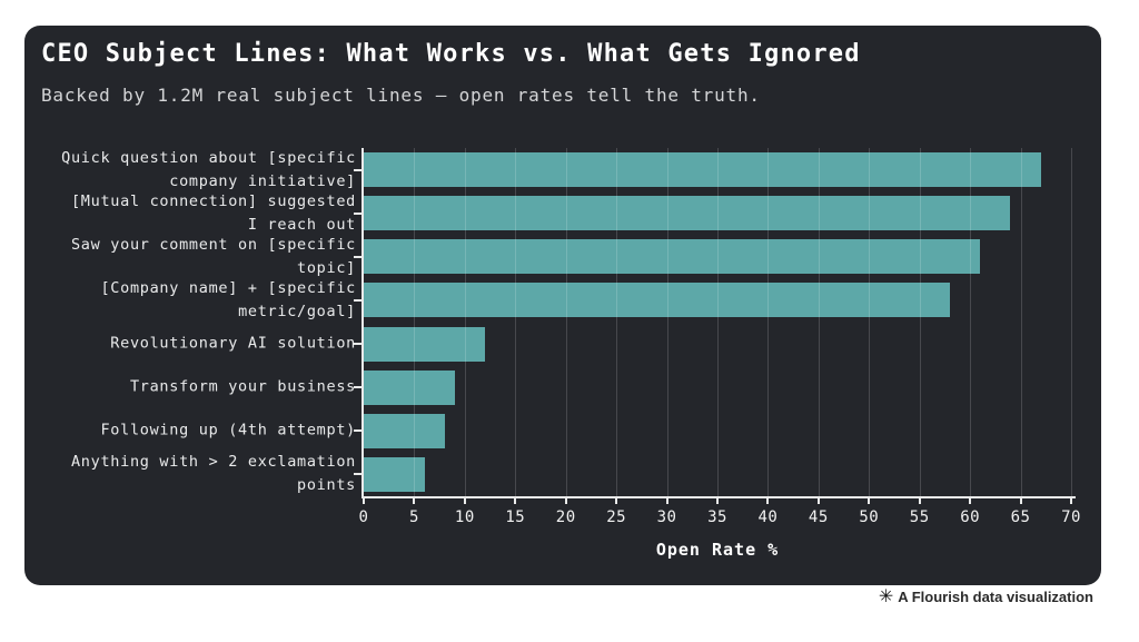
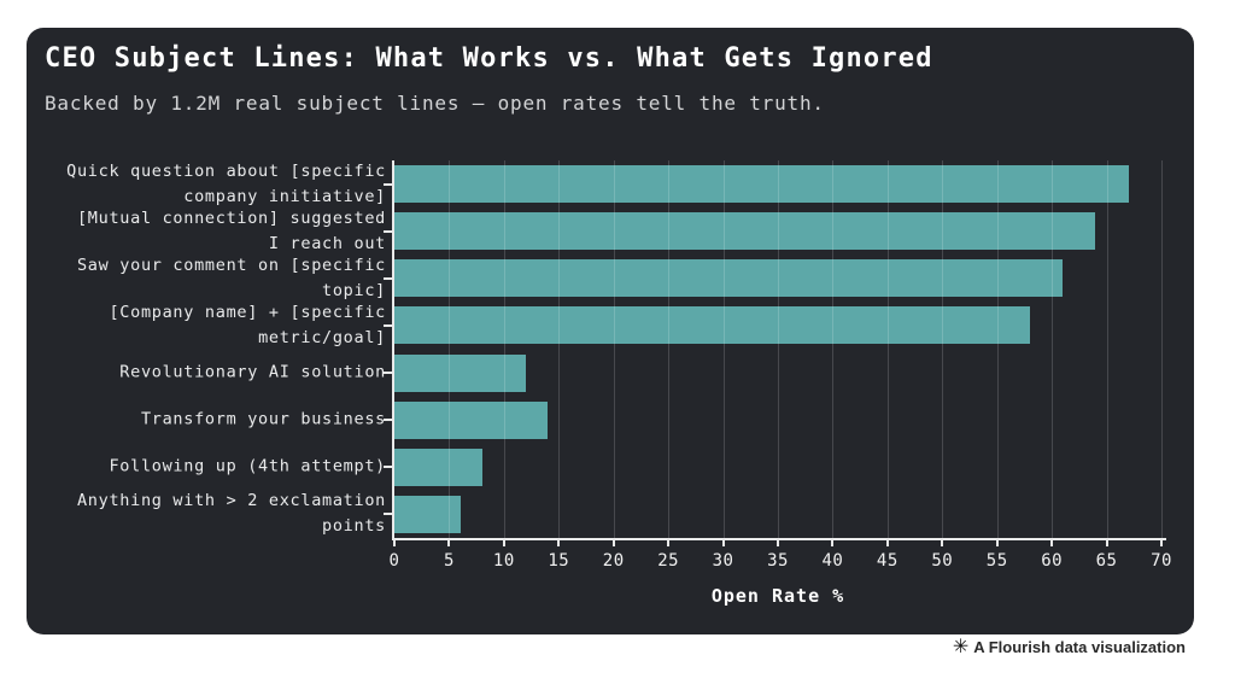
Transform your business: 9 -> 14
